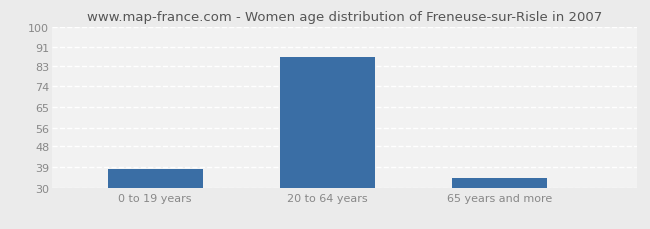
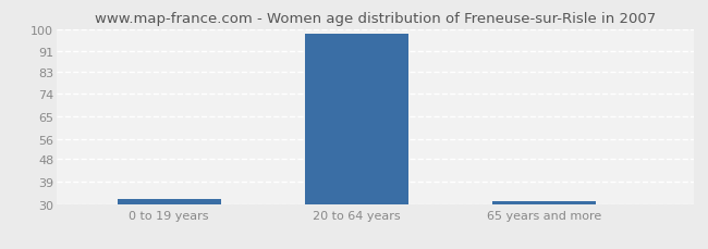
0 to 19 years: 38 -> 32
20 to 64 years: 87 -> 98
65 years and more: 34 -> 31
